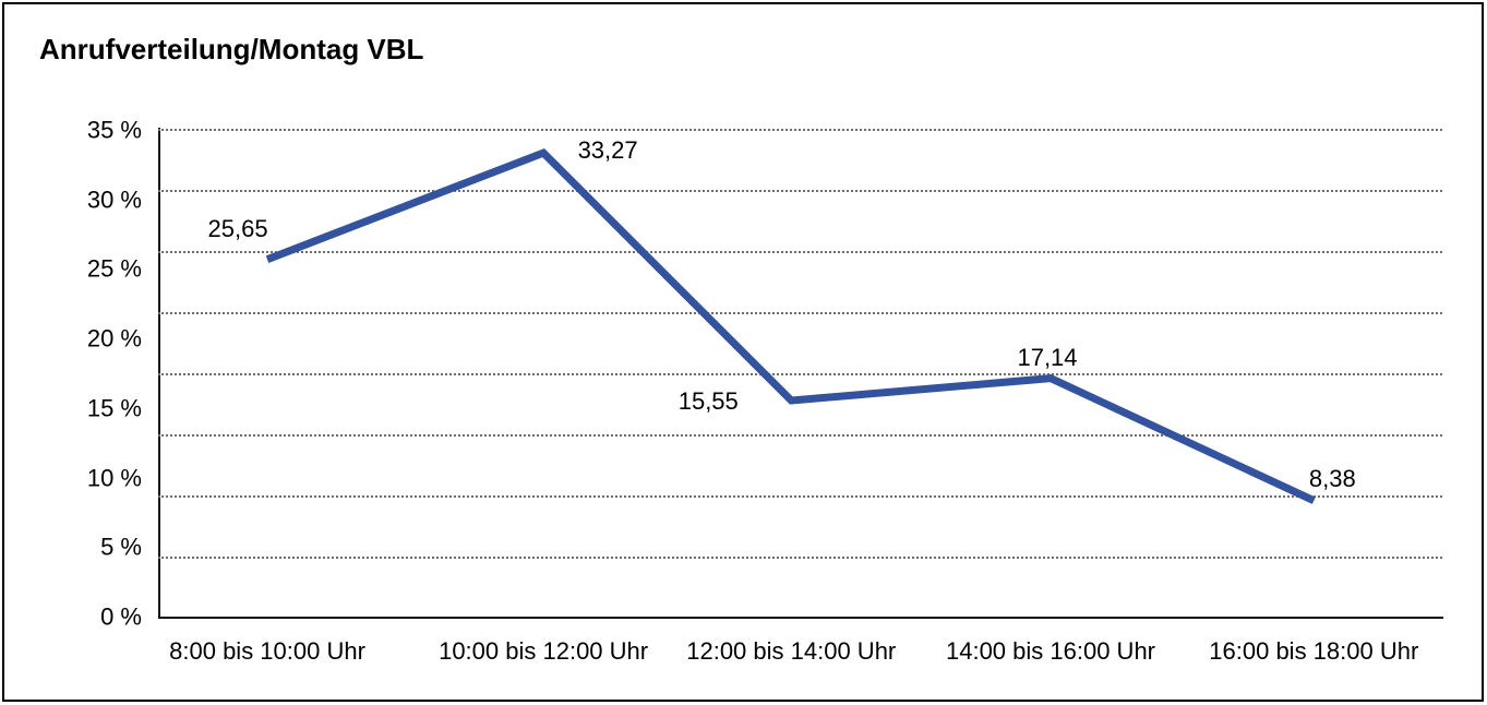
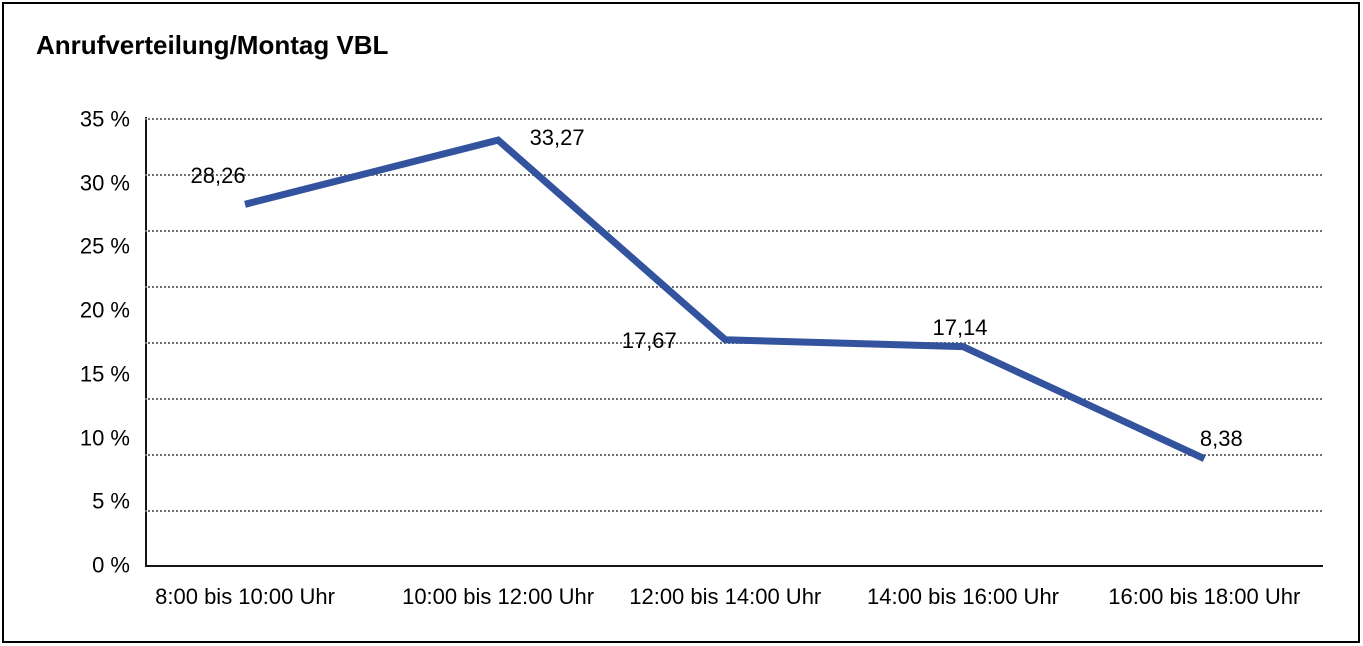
8:00 bis 10:00 Uhr: 25,65 -> 28,26
12:00 bis 14:00 Uhr: 15,55 -> 17,67
